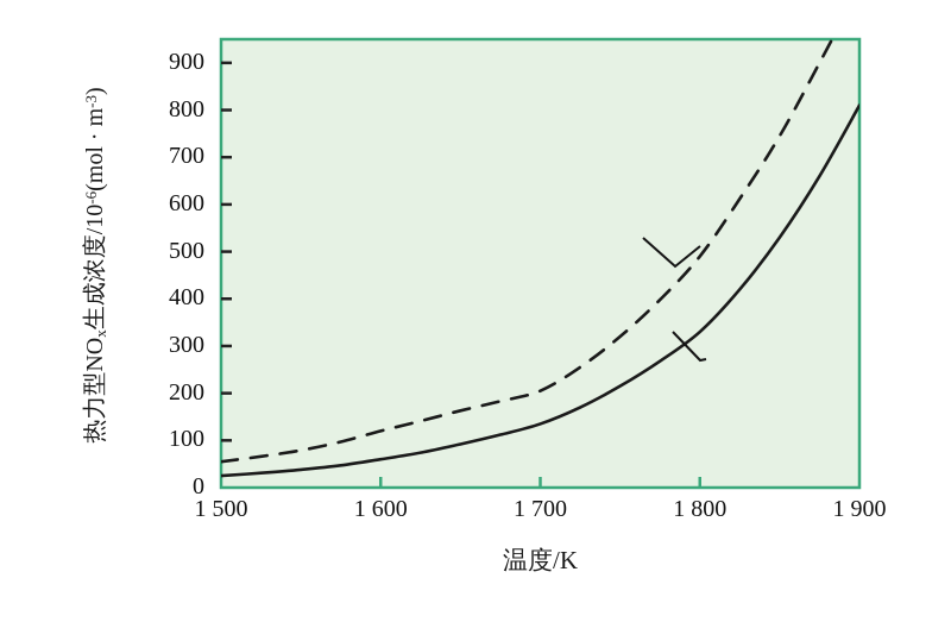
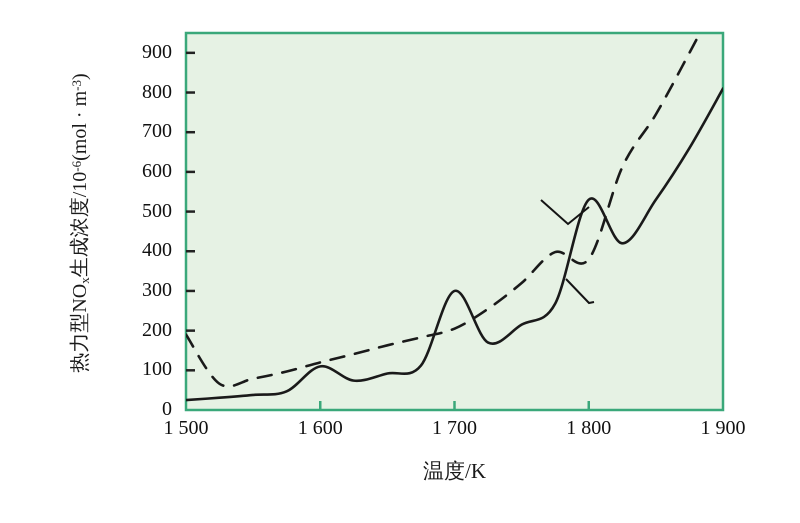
油/1500: 60 -> 190
气体/1600: 60 -> 110
气体/1700: 140 -> 300
气体/1800: 330 -> 530
油/1800: 490 -> 380
